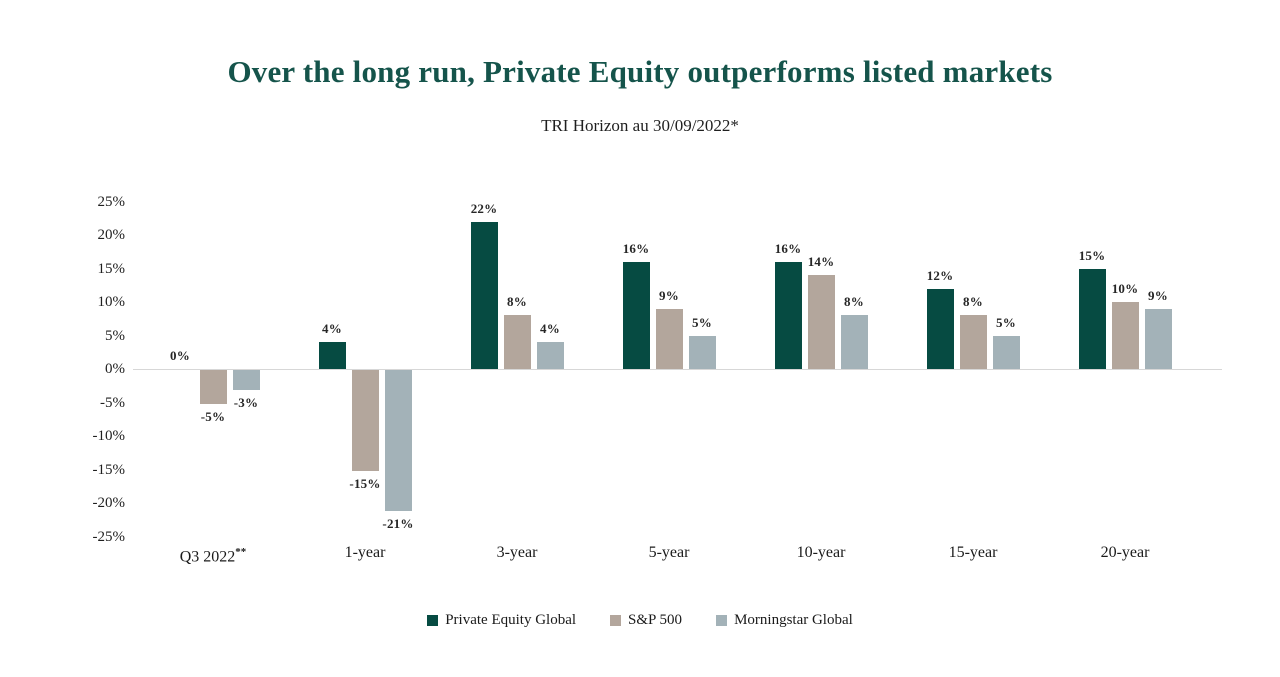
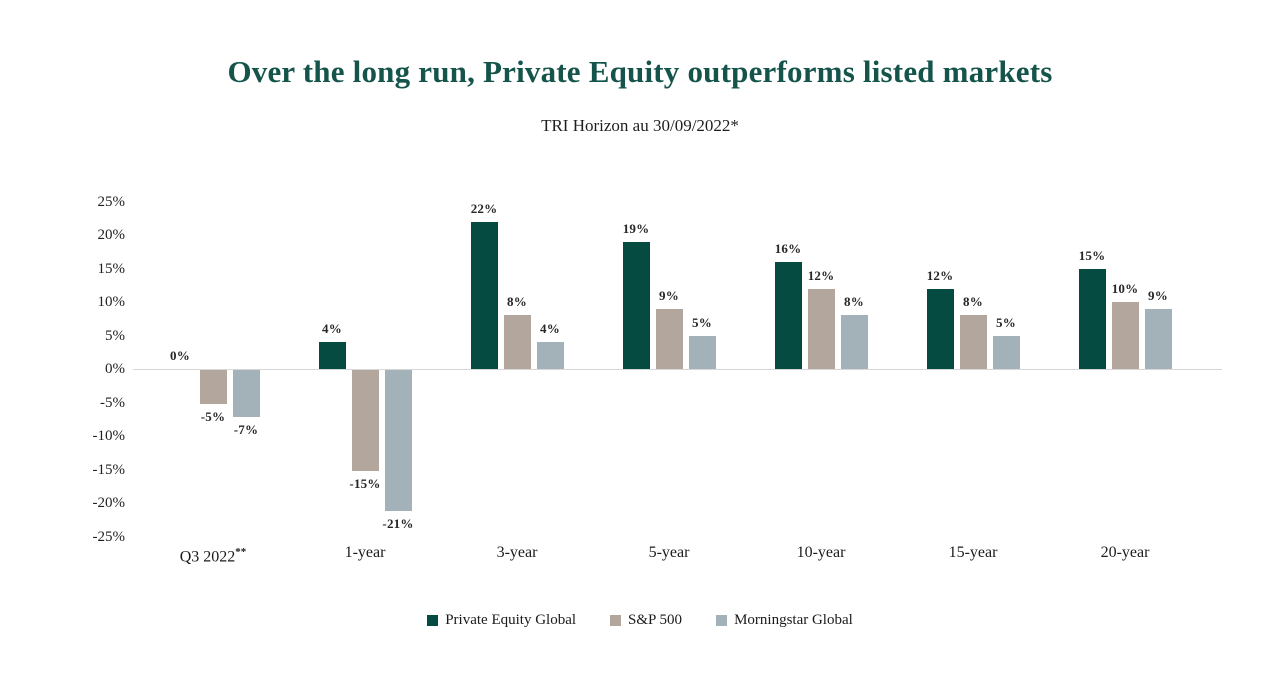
Morningstar Global/Q3 2022**: -3% -> -7%
Private Equity Global/5-year: 16% -> 19%
S&P 500/10-year: 14% -> 12%
